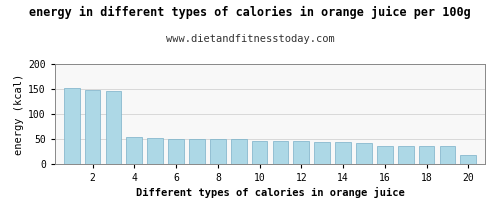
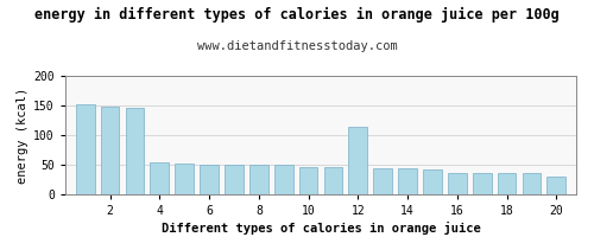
12: 46 -> 114
20: 19 -> 30
